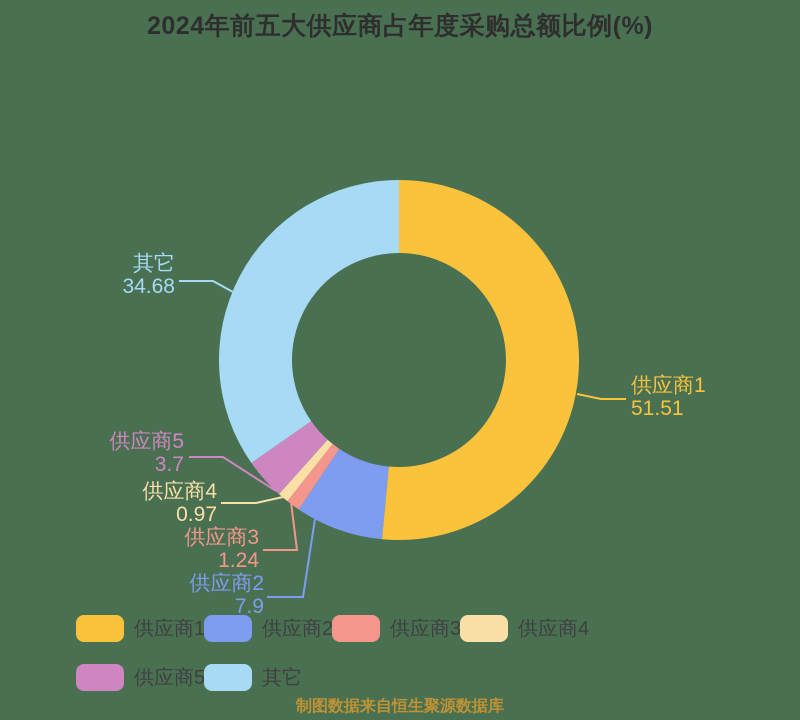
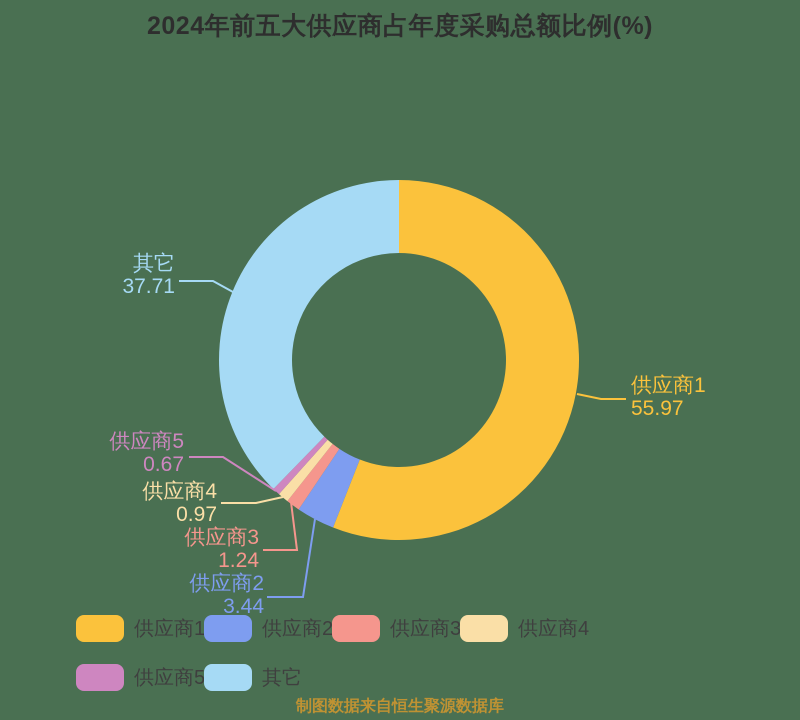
供应商1: 51.51 -> 55.97
供应商2: 7.9 -> 3.44
供应商5: 3.7 -> 0.67
其它: 34.68 -> 37.71
